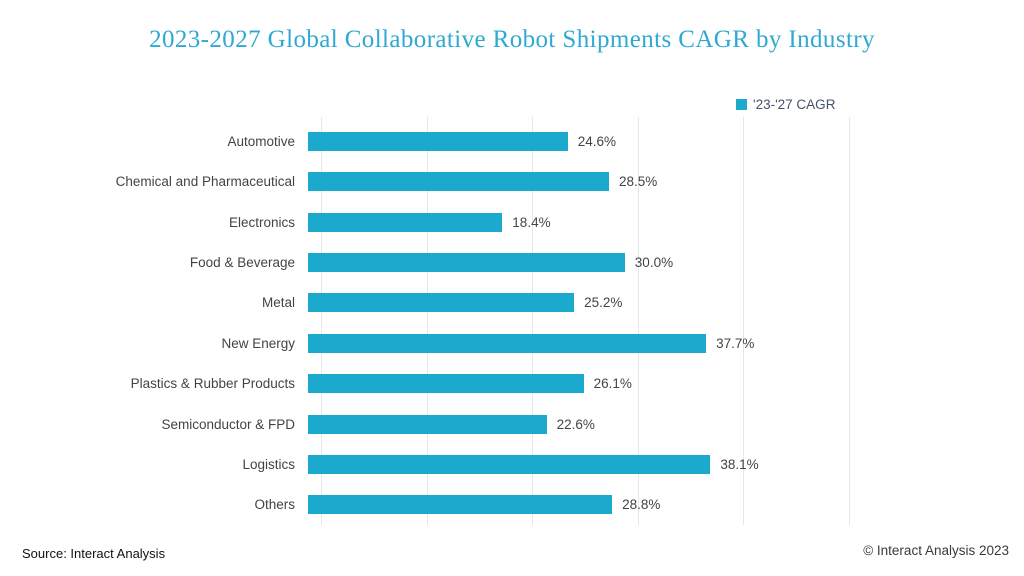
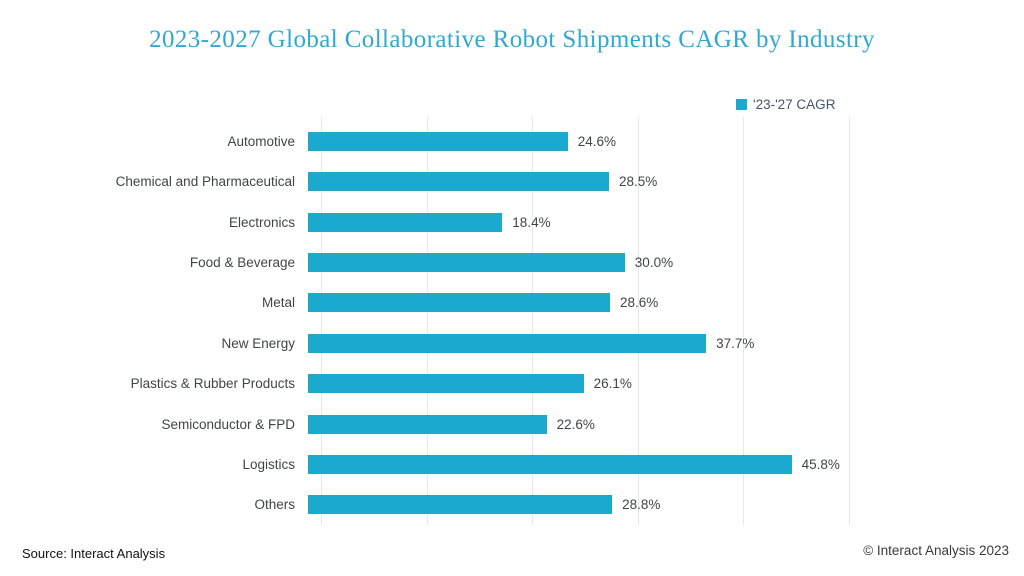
Metal: 25.2% -> 28.6%
Logistics: 38.1% -> 45.8%
